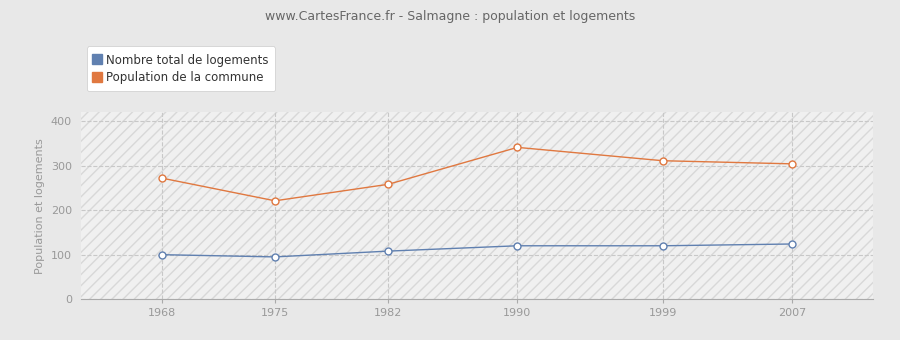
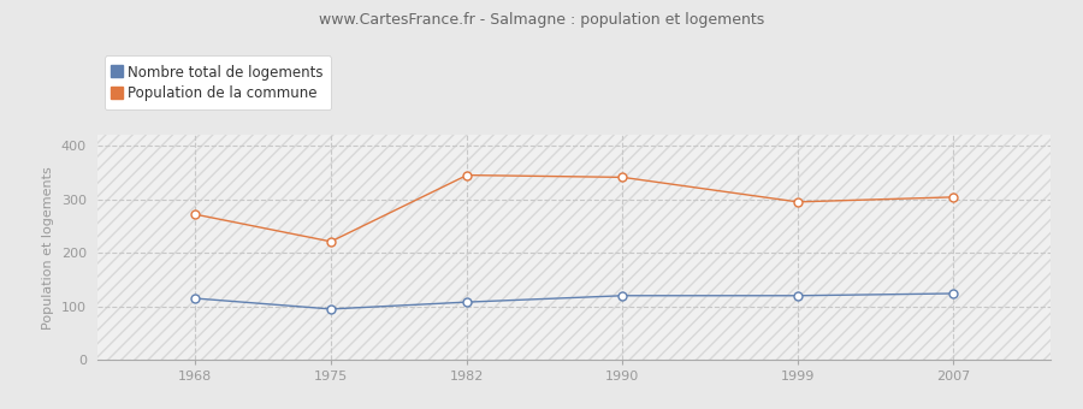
Nombre total de logements/1968: 100 -> 115
Population de la commune/1982: 258 -> 345
Population de la commune/1999: 311 -> 295
